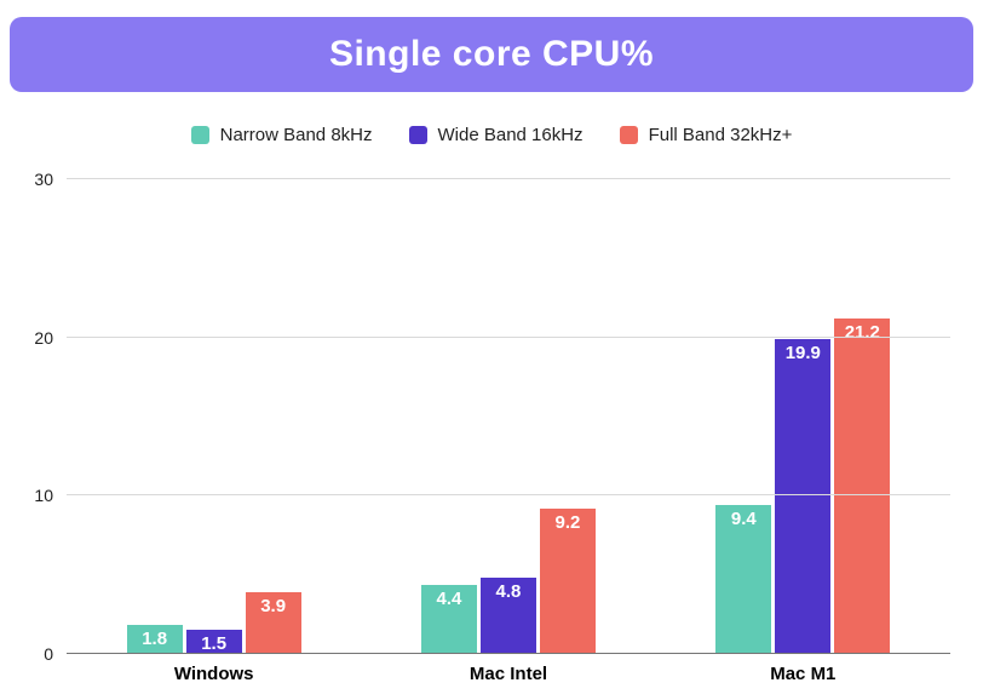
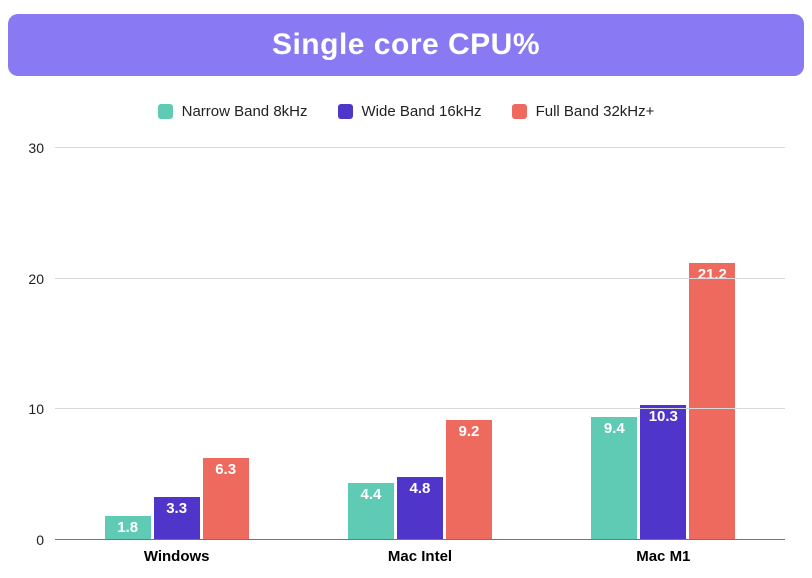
Wide Band 16kHz/Windows: 1.5 -> 3.3
Full Band 32kHz+/Windows: 3.9 -> 6.3
Wide Band 16kHz/Mac M1: 19.9 -> 10.3
